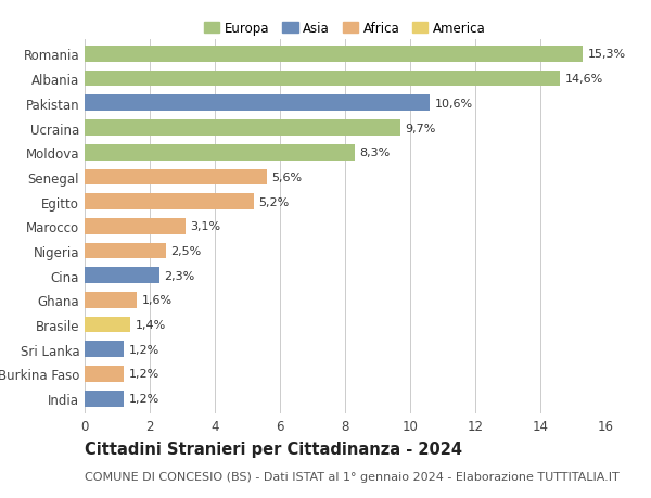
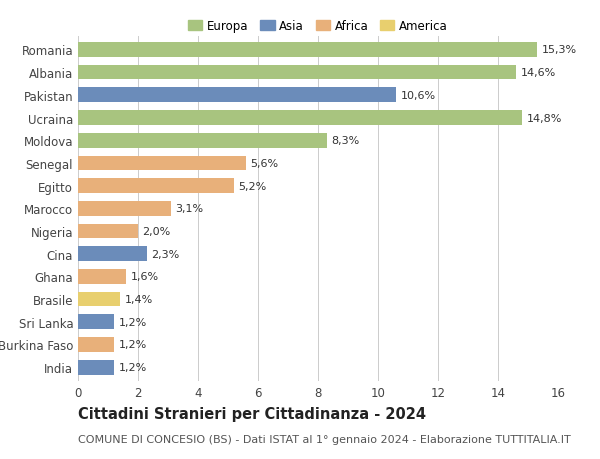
Ucraina: 9,7% -> 14,8%
Nigeria: 2,5% -> 2,0%
